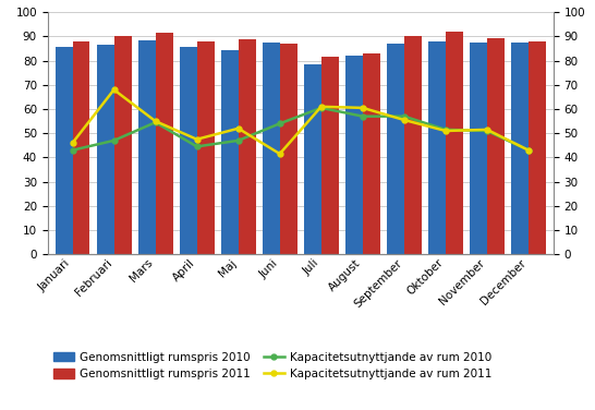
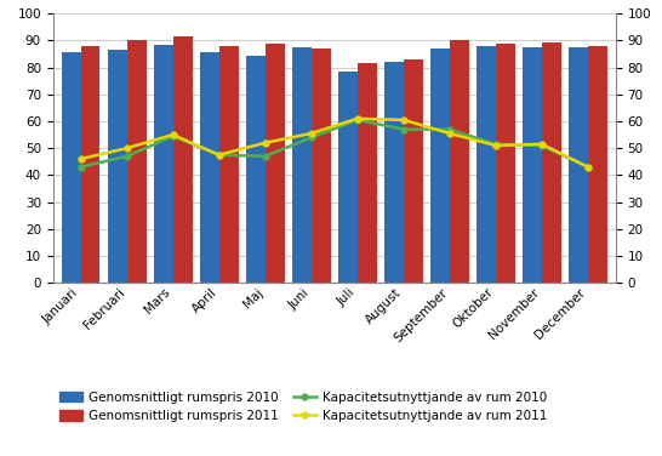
Kapacitetsutnyttjande av rum 2011/Februari: 68.0 -> 50.0
Kapacitetsutnyttjande av rum 2010/April: 44.5 -> 47.5
Kapacitetsutnyttjande av rum 2011/Juni: 41.5 -> 55.5
Genomsnittligt rumspris 2011/Oktober: 92.0 -> 89.0
